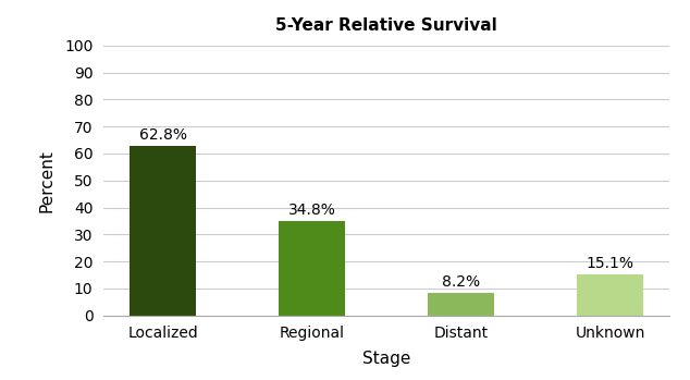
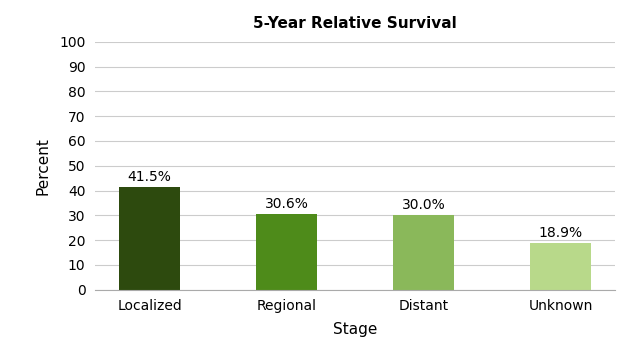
Localized: 62.8% -> 41.5%
Regional: 34.8% -> 30.6%
Distant: 8.2% -> 30.0%
Unknown: 15.1% -> 18.9%
